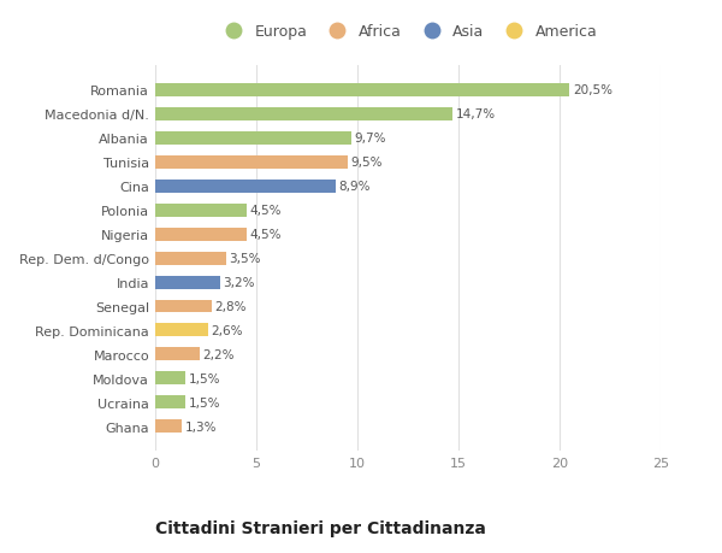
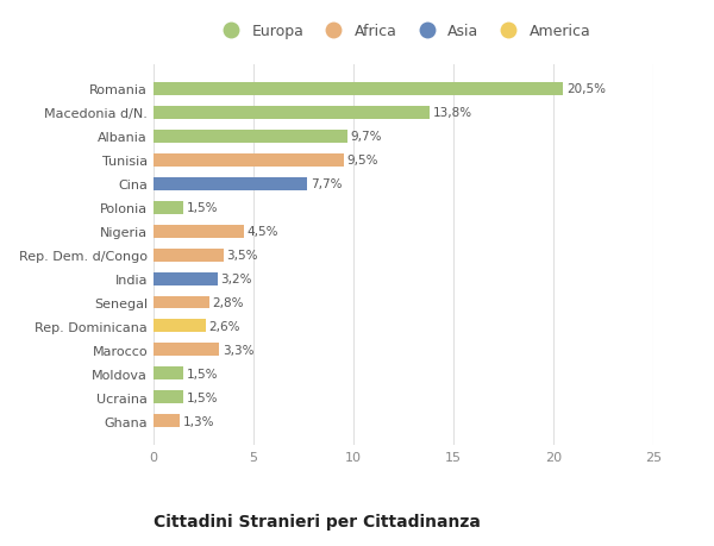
Macedonia d/N.: 14,7% -> 13,8%
Cina: 8,9% -> 7,7%
Polonia: 4,5% -> 1,5%
Marocco: 2,2% -> 3,3%
